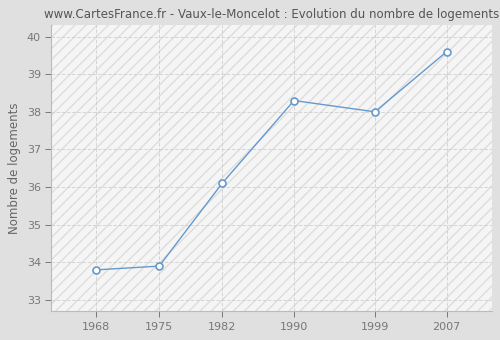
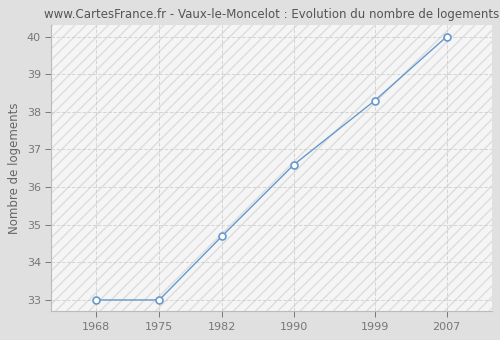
1968: 33.8 -> 33.0
1975: 33.9 -> 33.0
1982: 36.1 -> 34.7
1990: 38.3 -> 36.6
1999: 38.0 -> 38.3
2007: 39.6 -> 40.0
